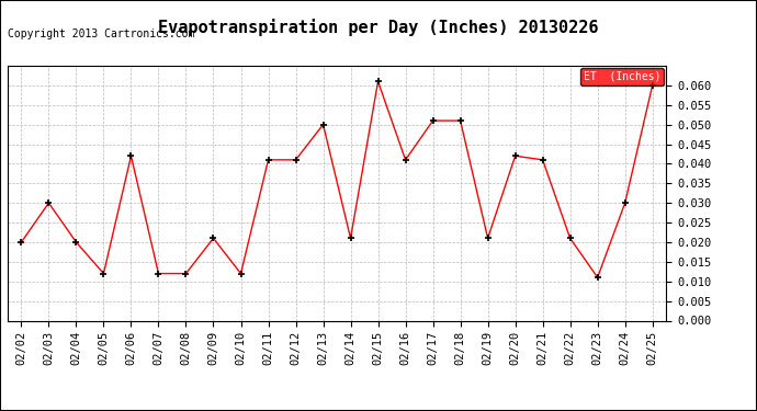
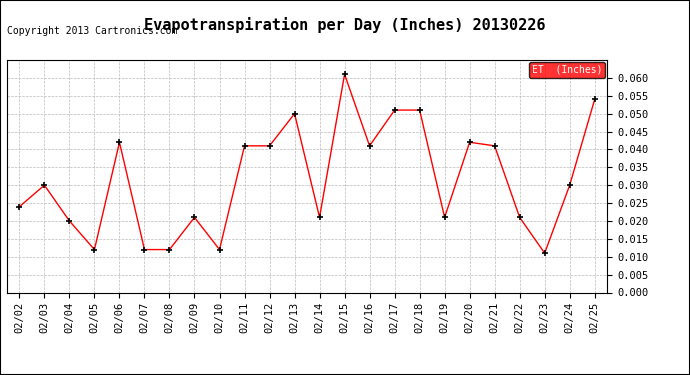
02/02: 0.020 -> 0.024
02/25: 0.060 -> 0.054
